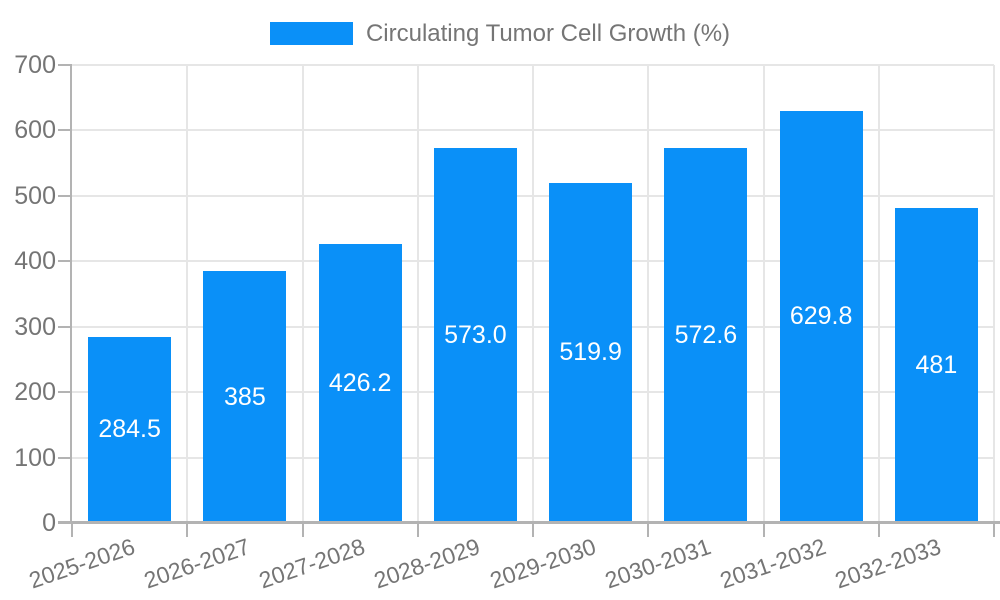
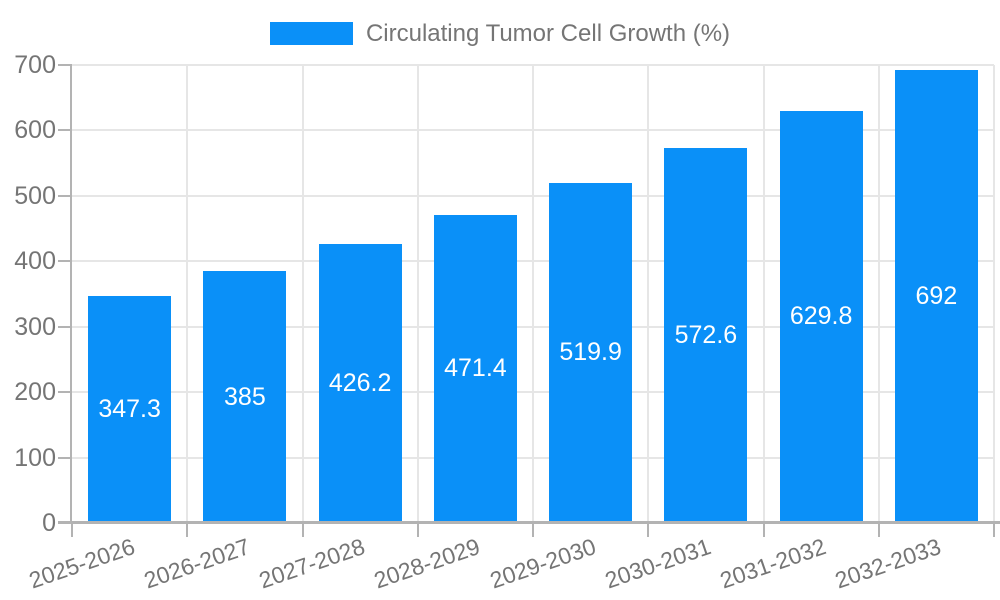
2025-2026: 284.5 -> 347.3
2028-2029: 573.0 -> 471.4
2032-2033: 481 -> 692
